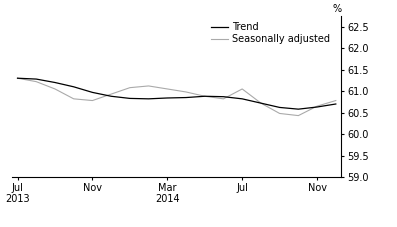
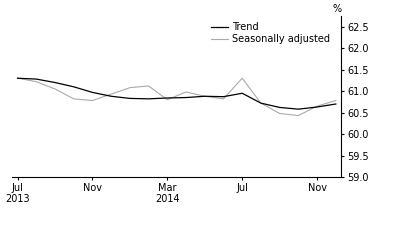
Seasonally adjusted/Mar 2014: 61.05 -> 60.80
Trend/Jul: 60.82 -> 60.95
Seasonally adjusted/Jul: 61.05 -> 61.30
